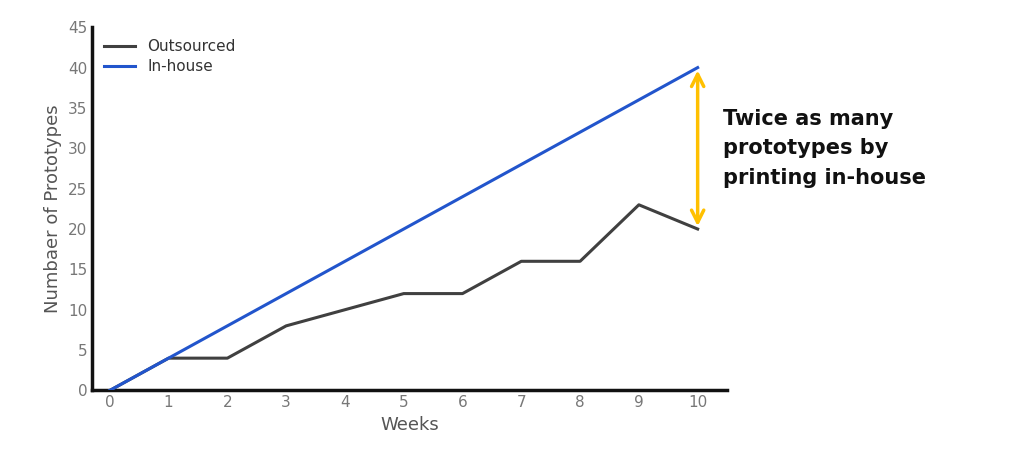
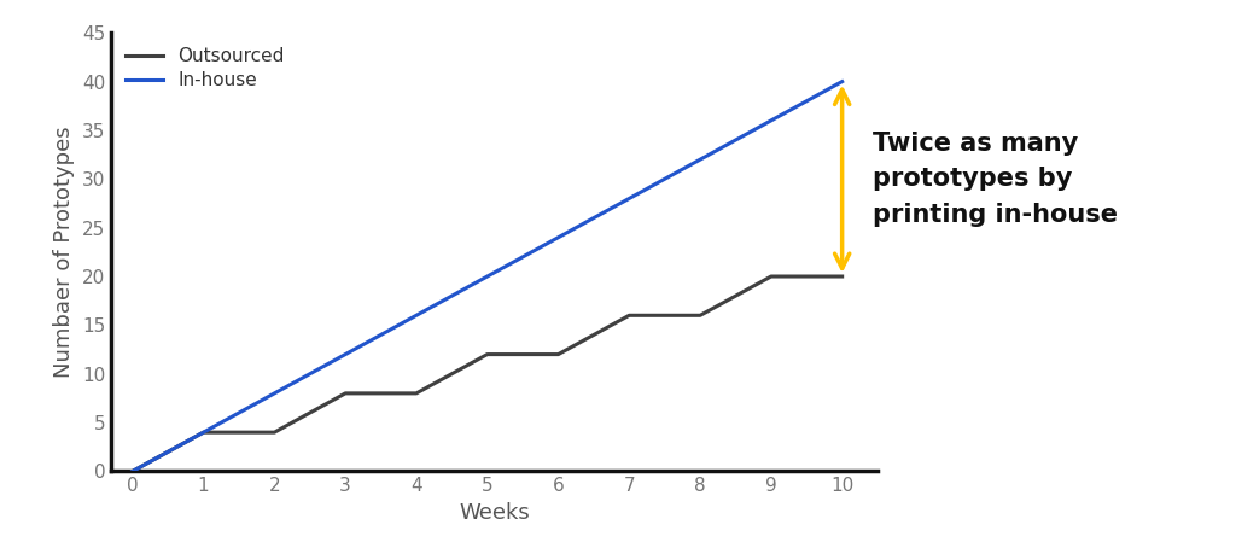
4: 10 -> 8
9: 23 -> 20
